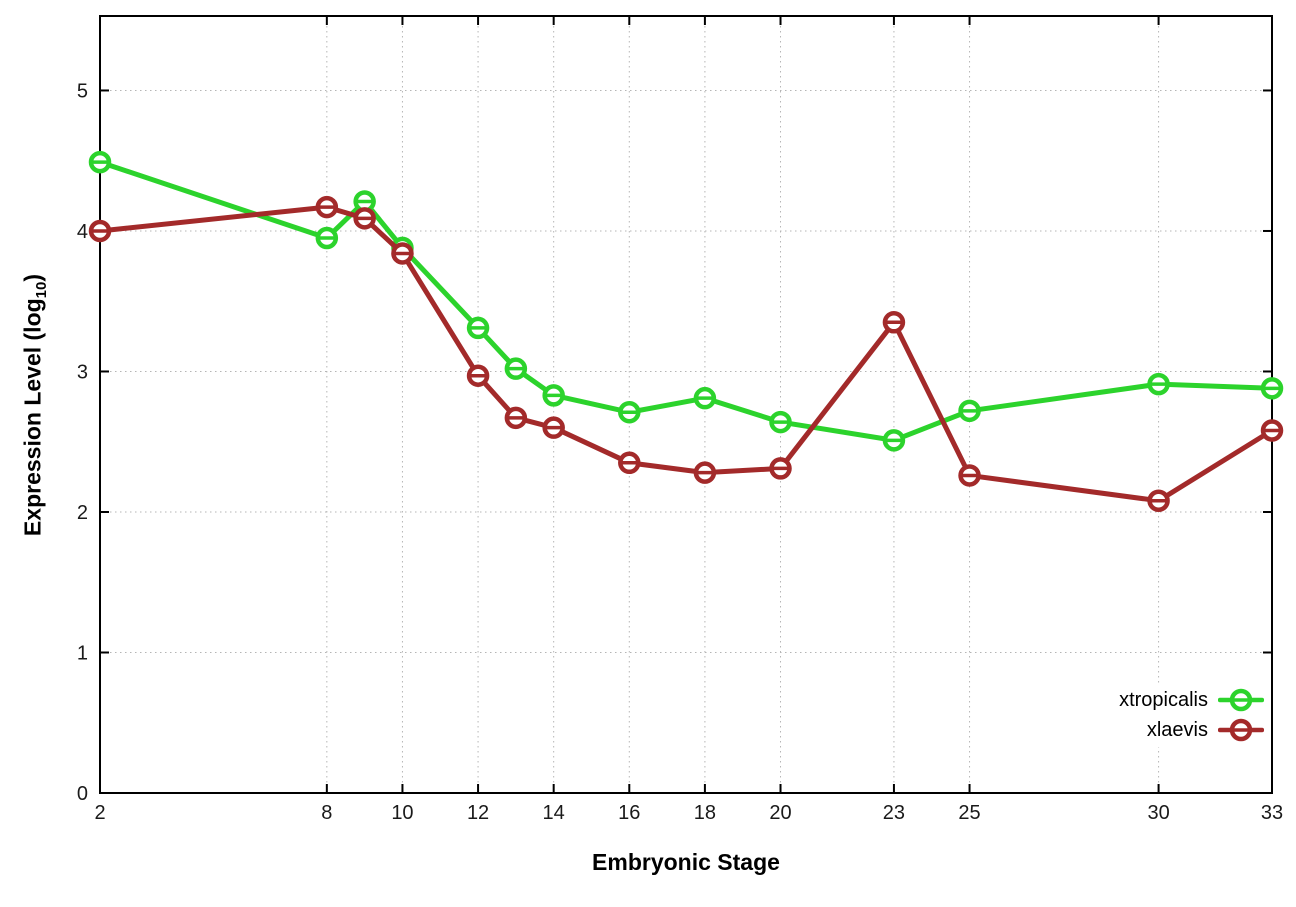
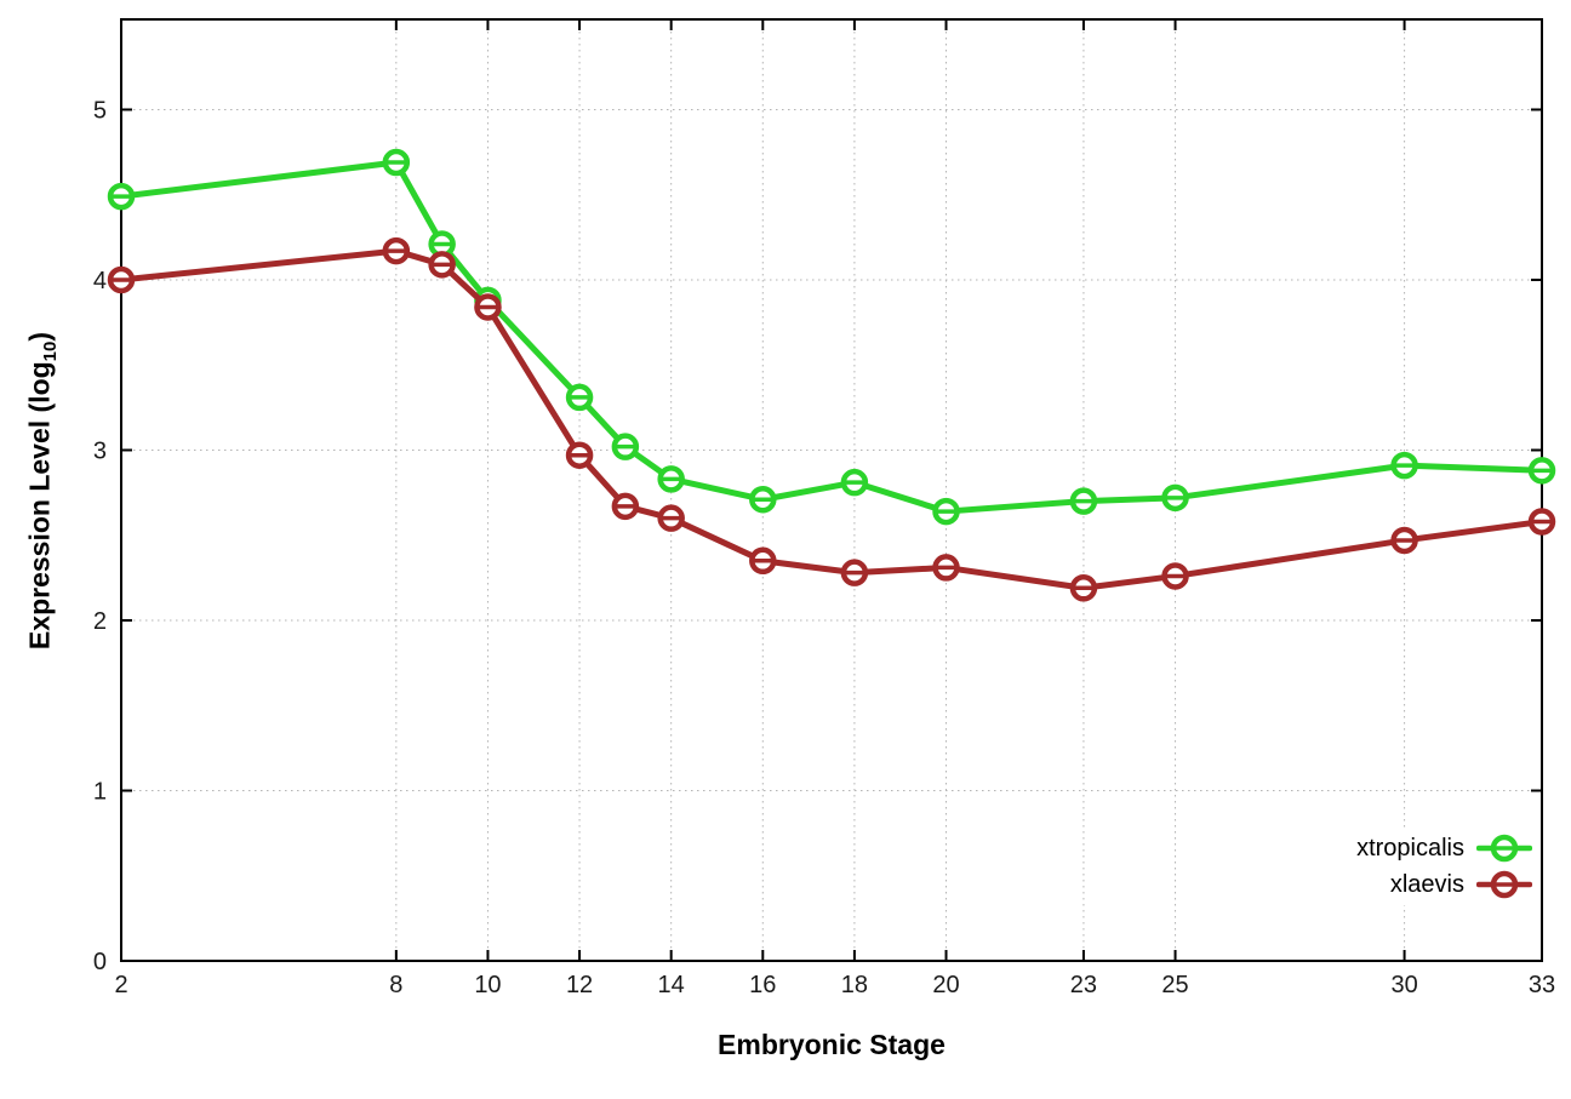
xtropicalis/8: 3.95 -> 4.69
xtropicalis/23: 2.51 -> 2.70
xlaevis/23: 3.35 -> 2.19
xlaevis/30: 2.08 -> 2.47
